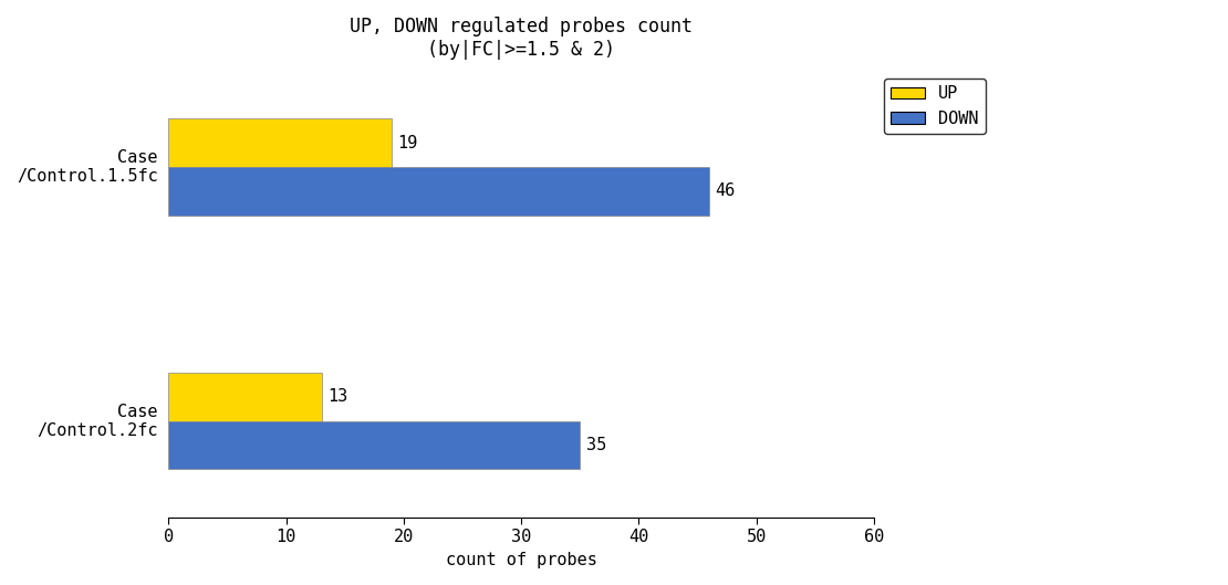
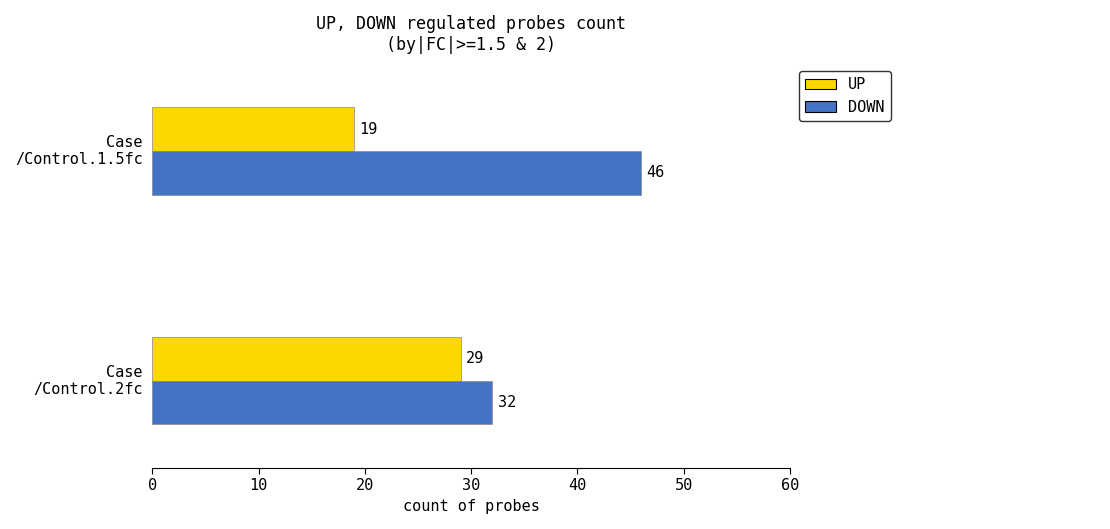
UP/Case /Control.2fc: 13 -> 29
DOWN/Case /Control.2fc: 35 -> 32
